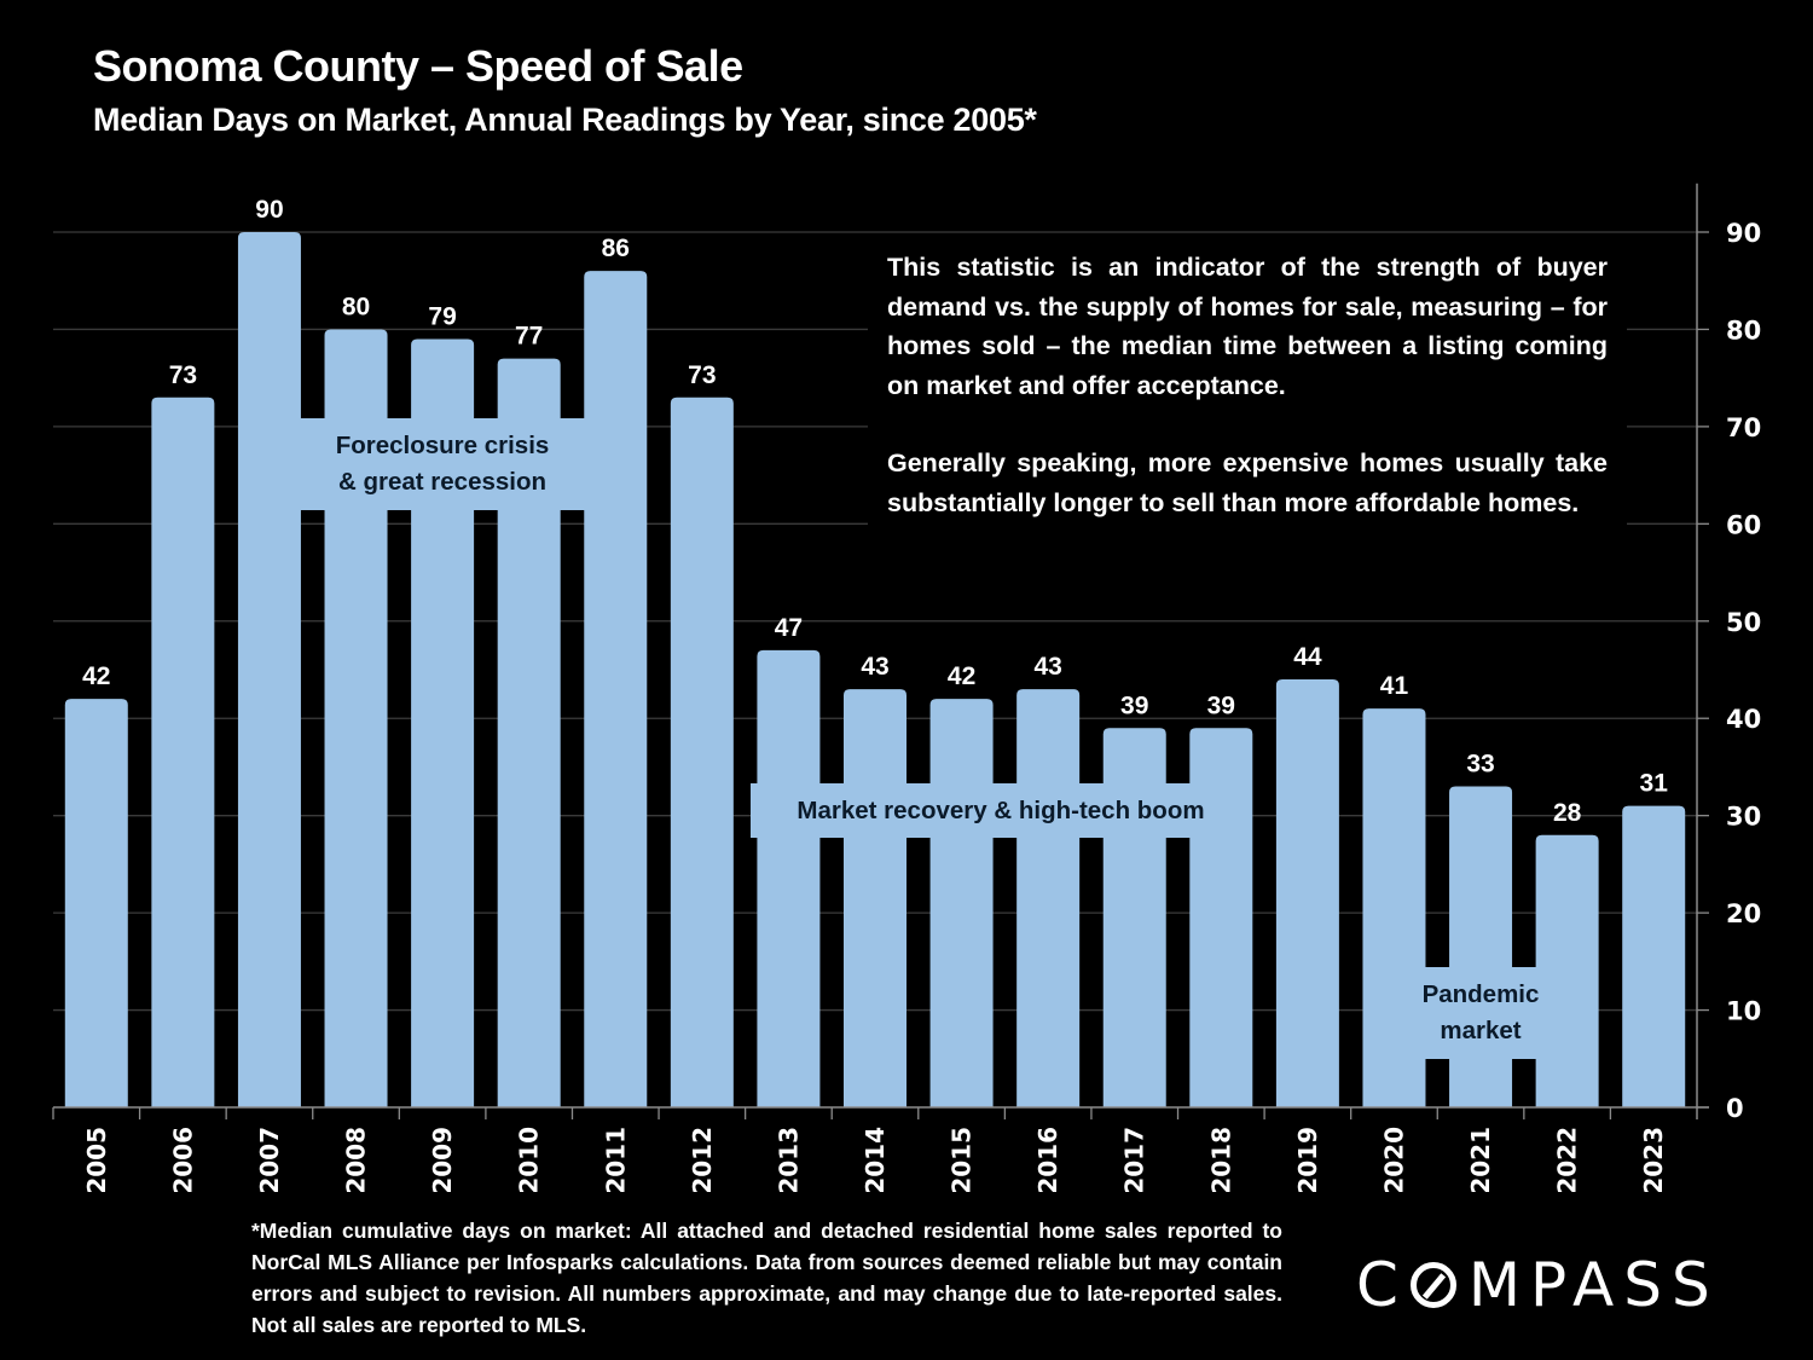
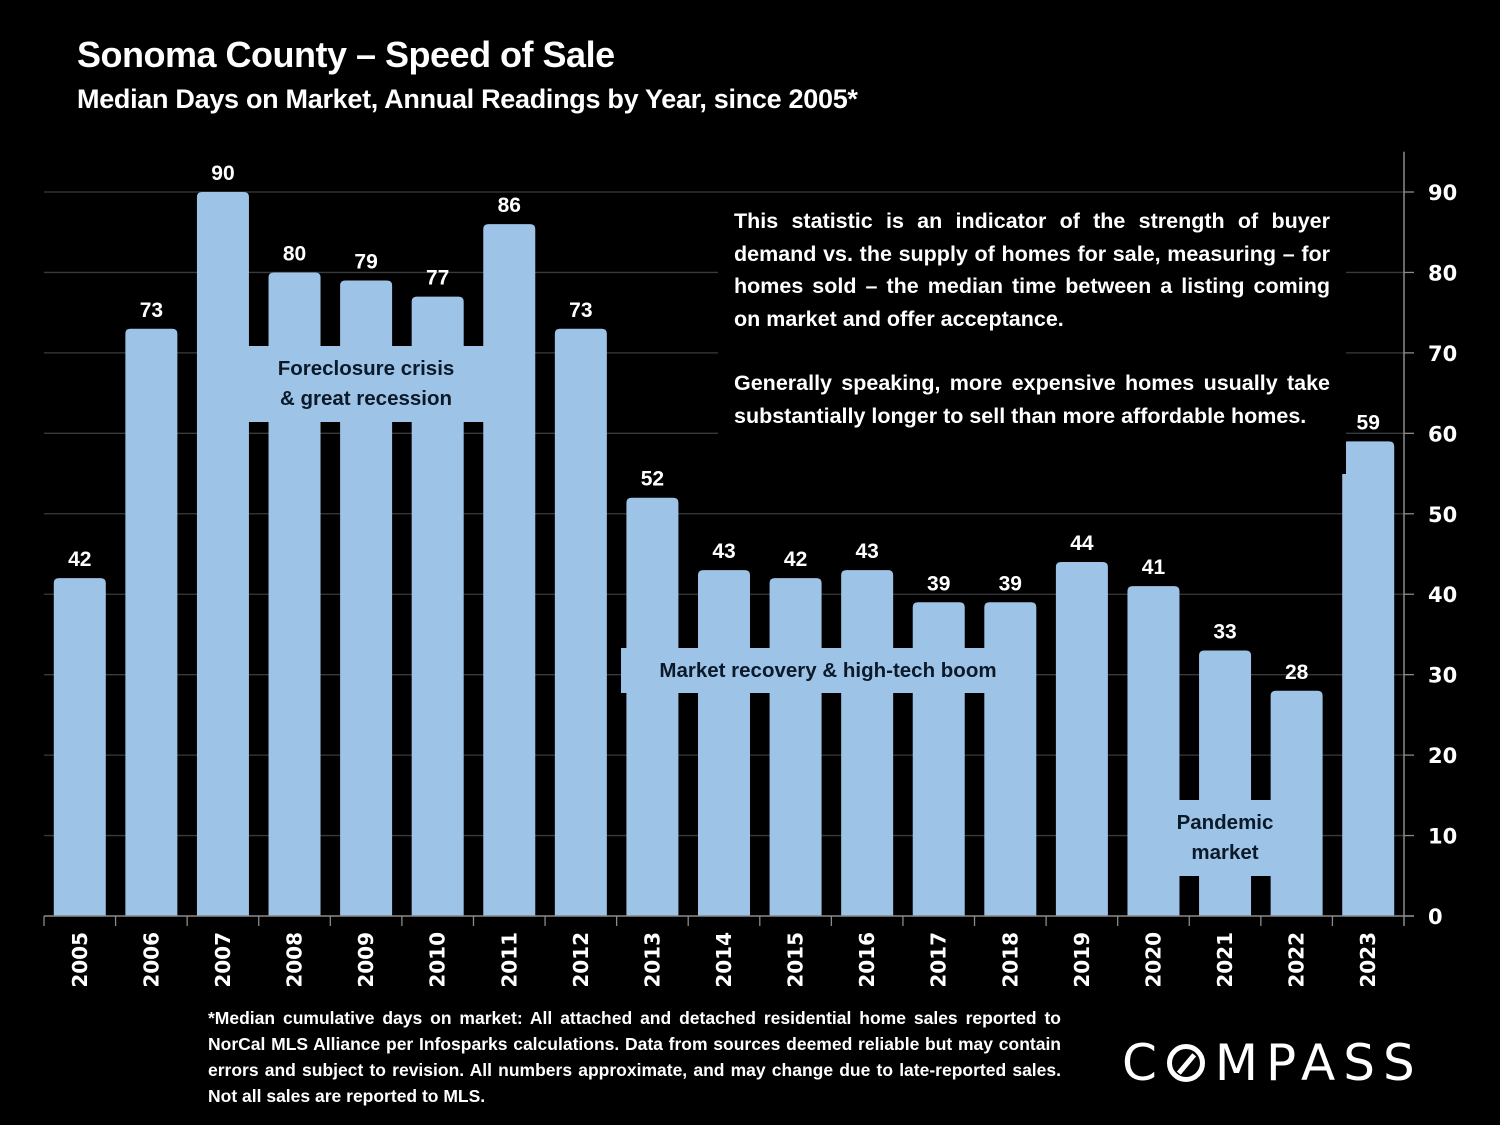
2013: 47 -> 52
2023: 31 -> 59
